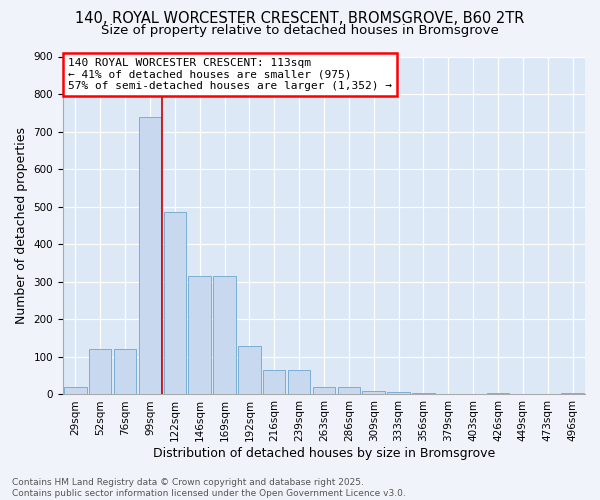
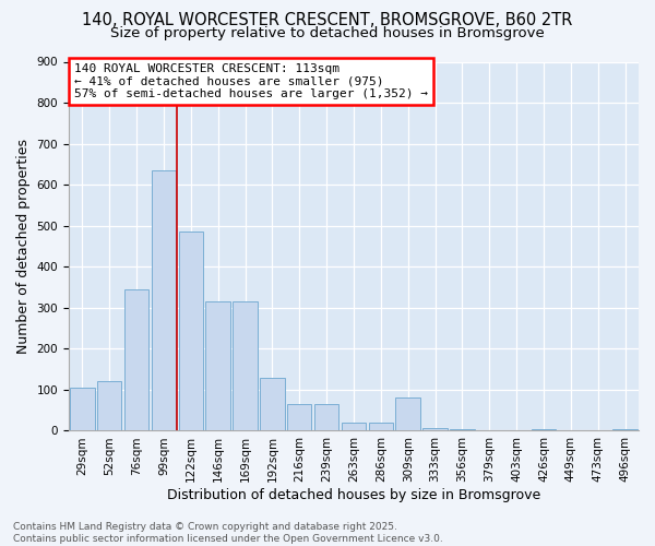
29sqm: 20 -> 105
76sqm: 122 -> 345
99sqm: 740 -> 635
309sqm: 10 -> 80
